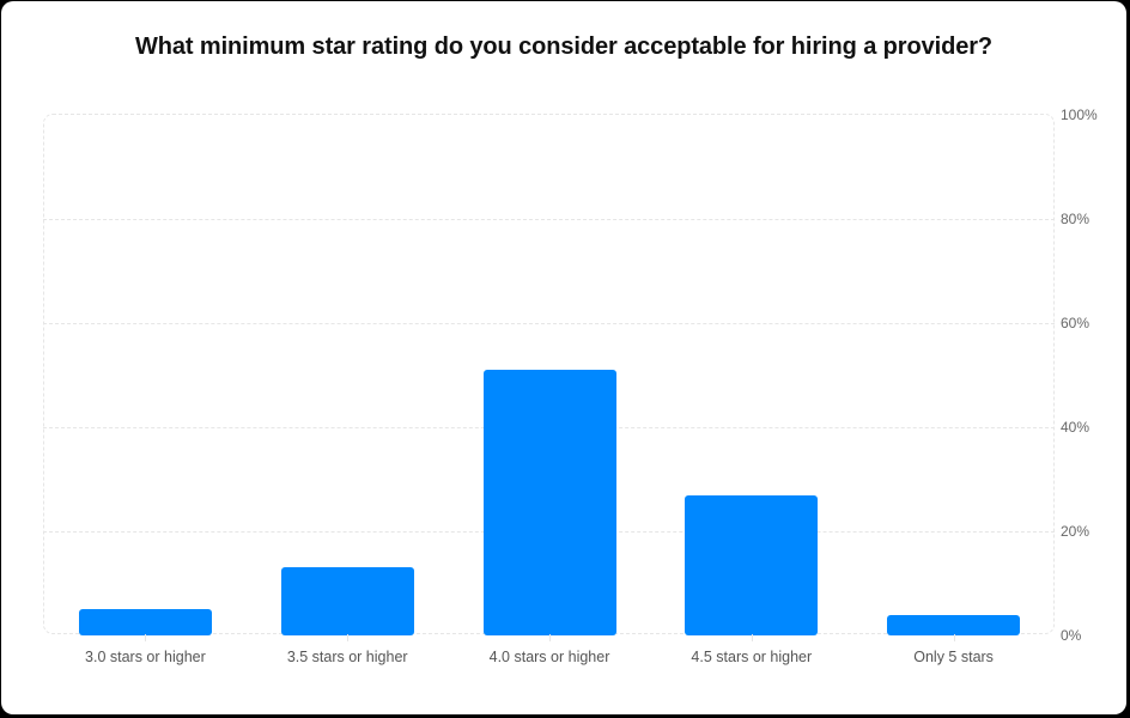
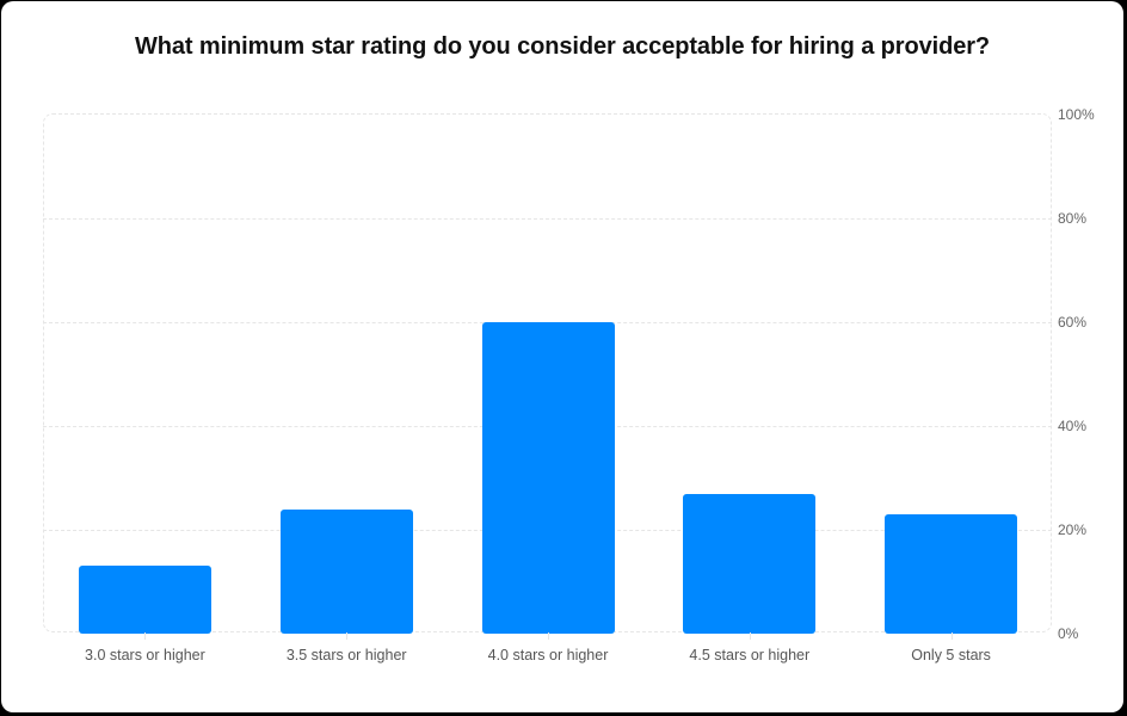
3.0 stars or higher: 5% -> 13%
3.5 stars or higher: 13% -> 24%
4.0 stars or higher: 51% -> 60%
Only 5 stars: 4% -> 23%
